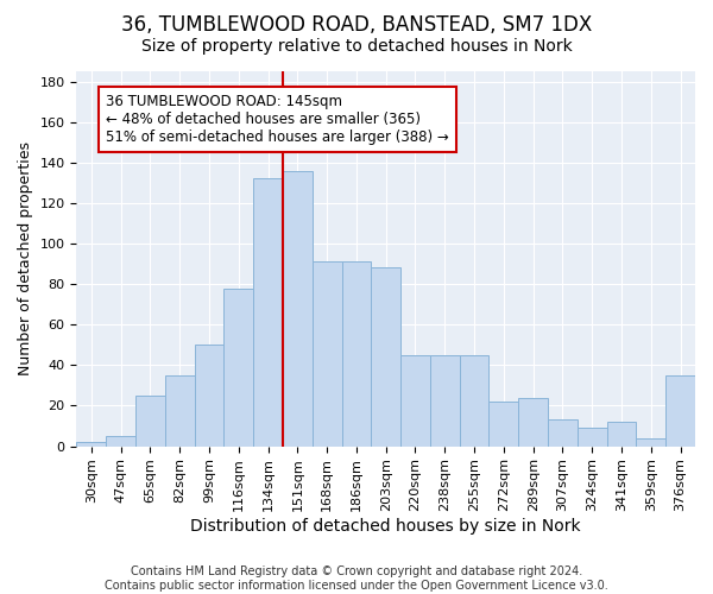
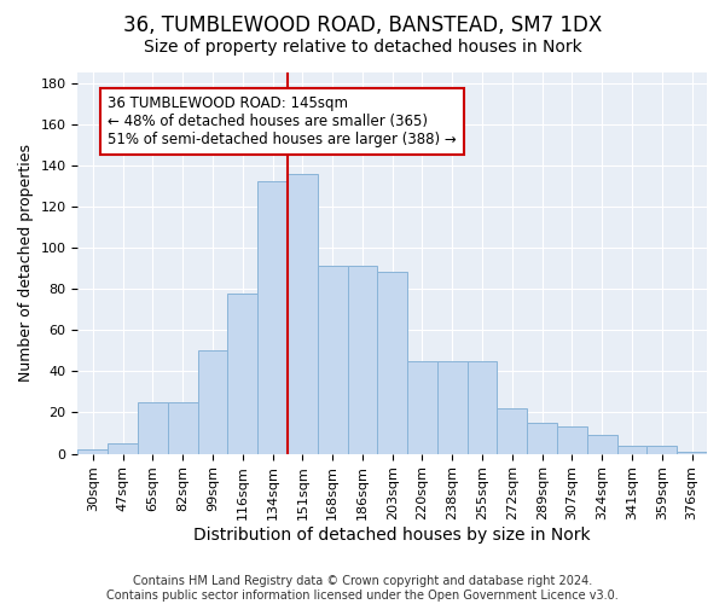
82sqm: 35 -> 25
289sqm: 24 -> 15
341sqm: 12 -> 4
376sqm: 35 -> 1
